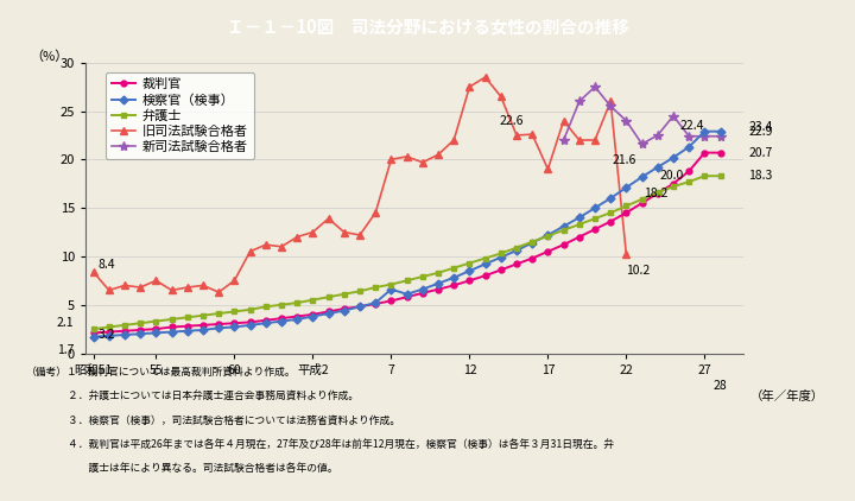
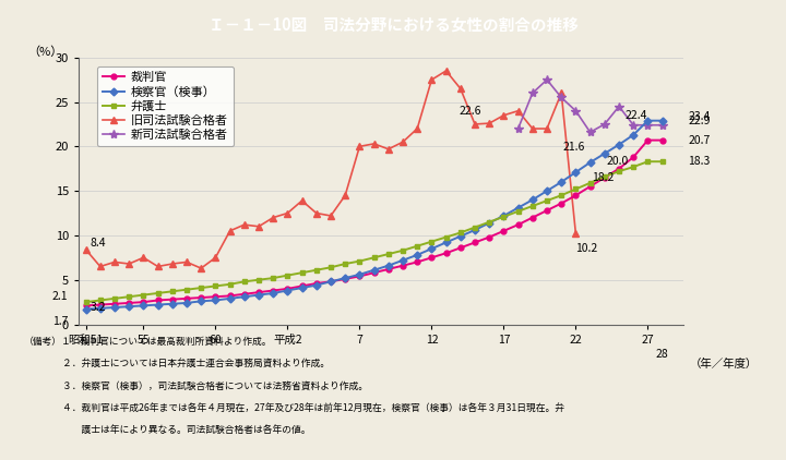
検察官（検事）/7: 6.6 -> 5.6
旧司法試験合格者/17: 19.0 -> 23.5
